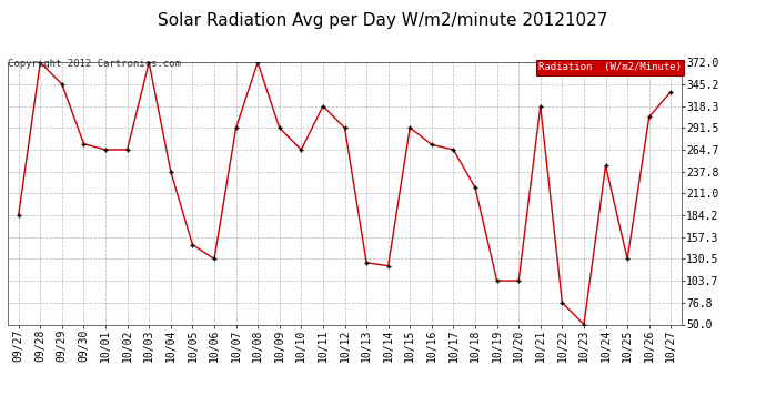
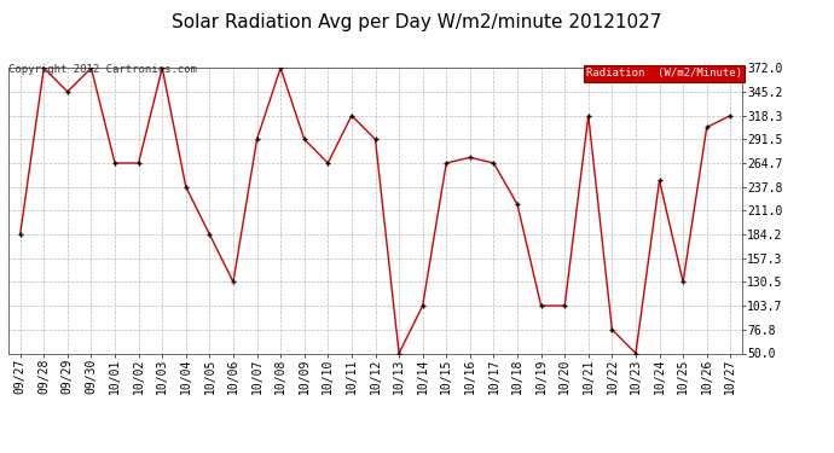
09/30: 272 -> 372
10/05: 148 -> 184
10/13: 126 -> 50
10/14: 122 -> 104
10/15: 292 -> 265
10/27: 336 -> 318
